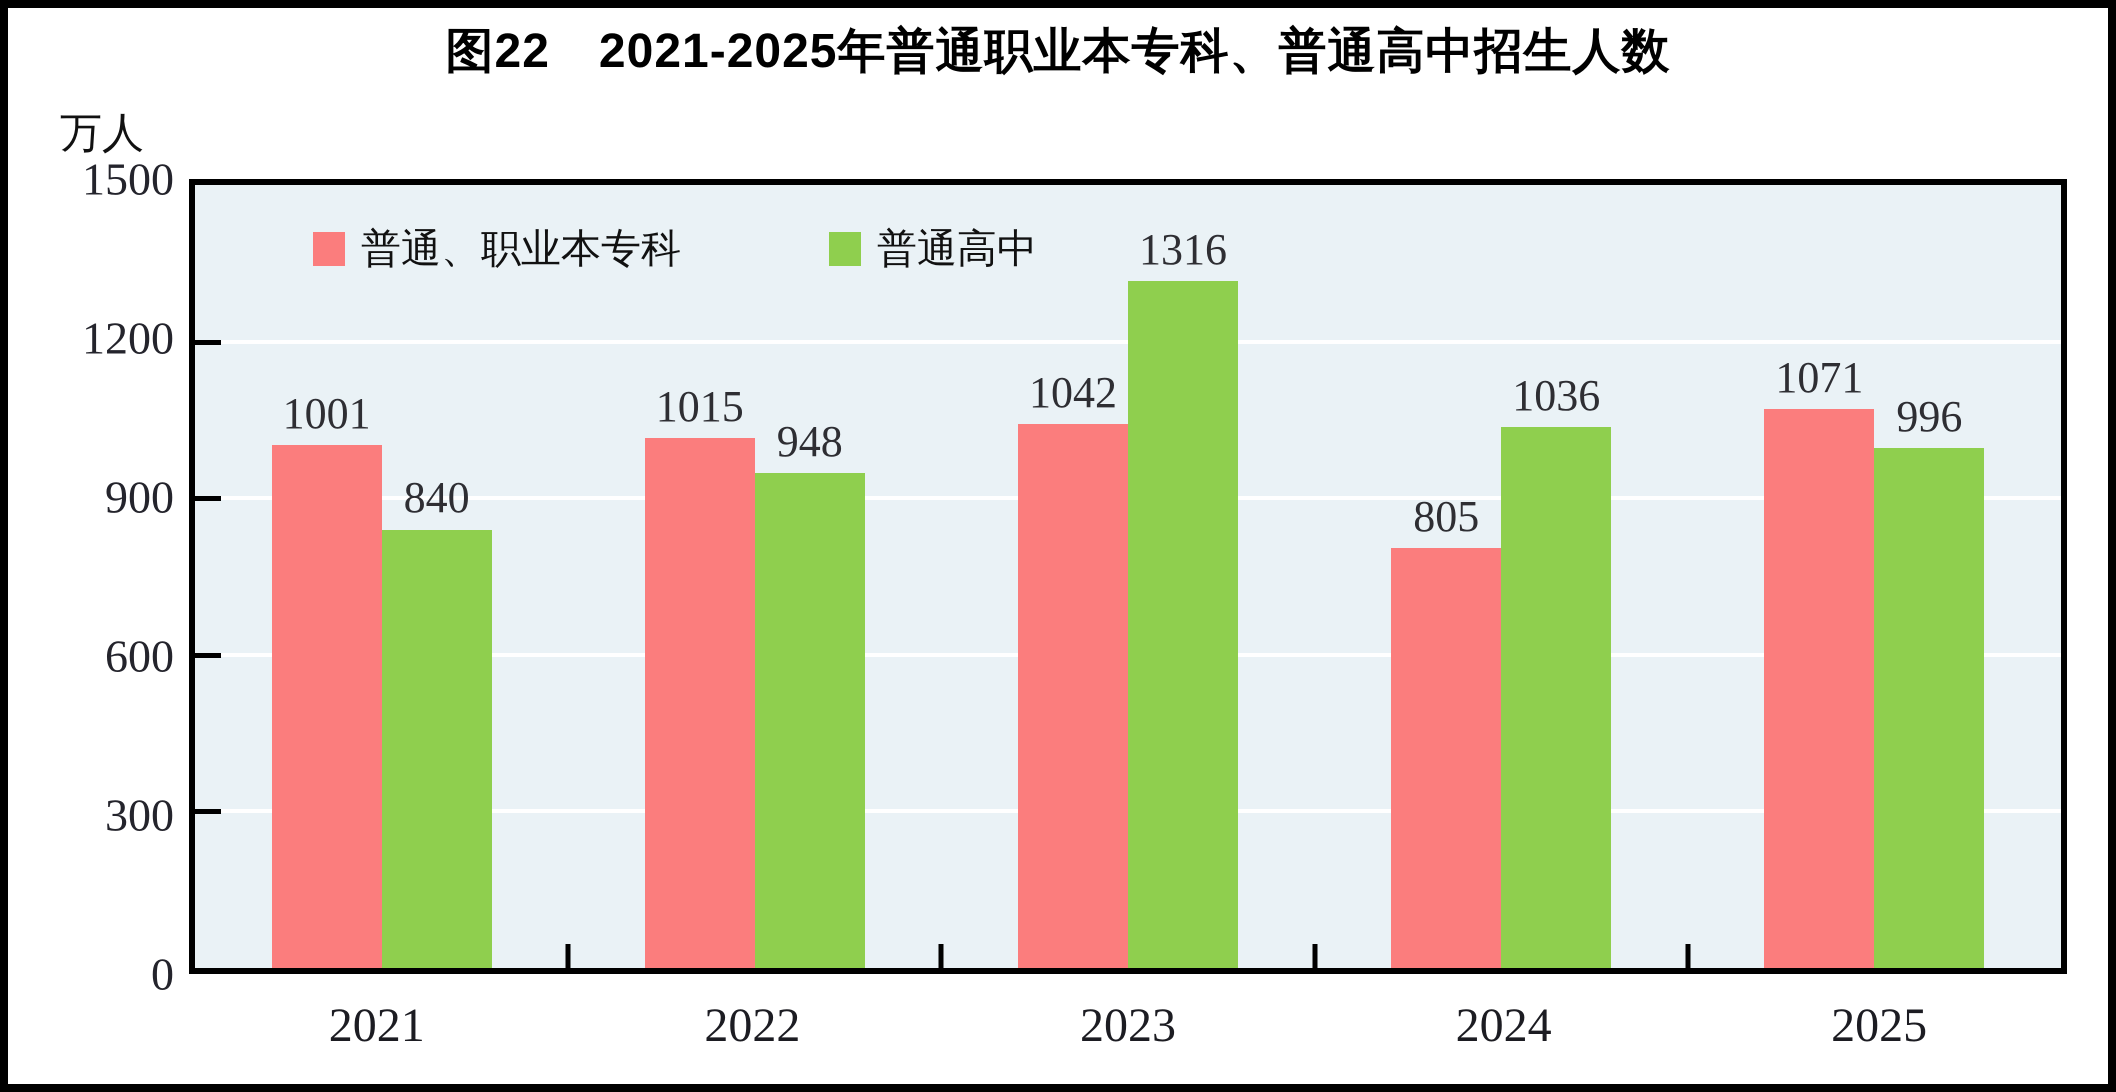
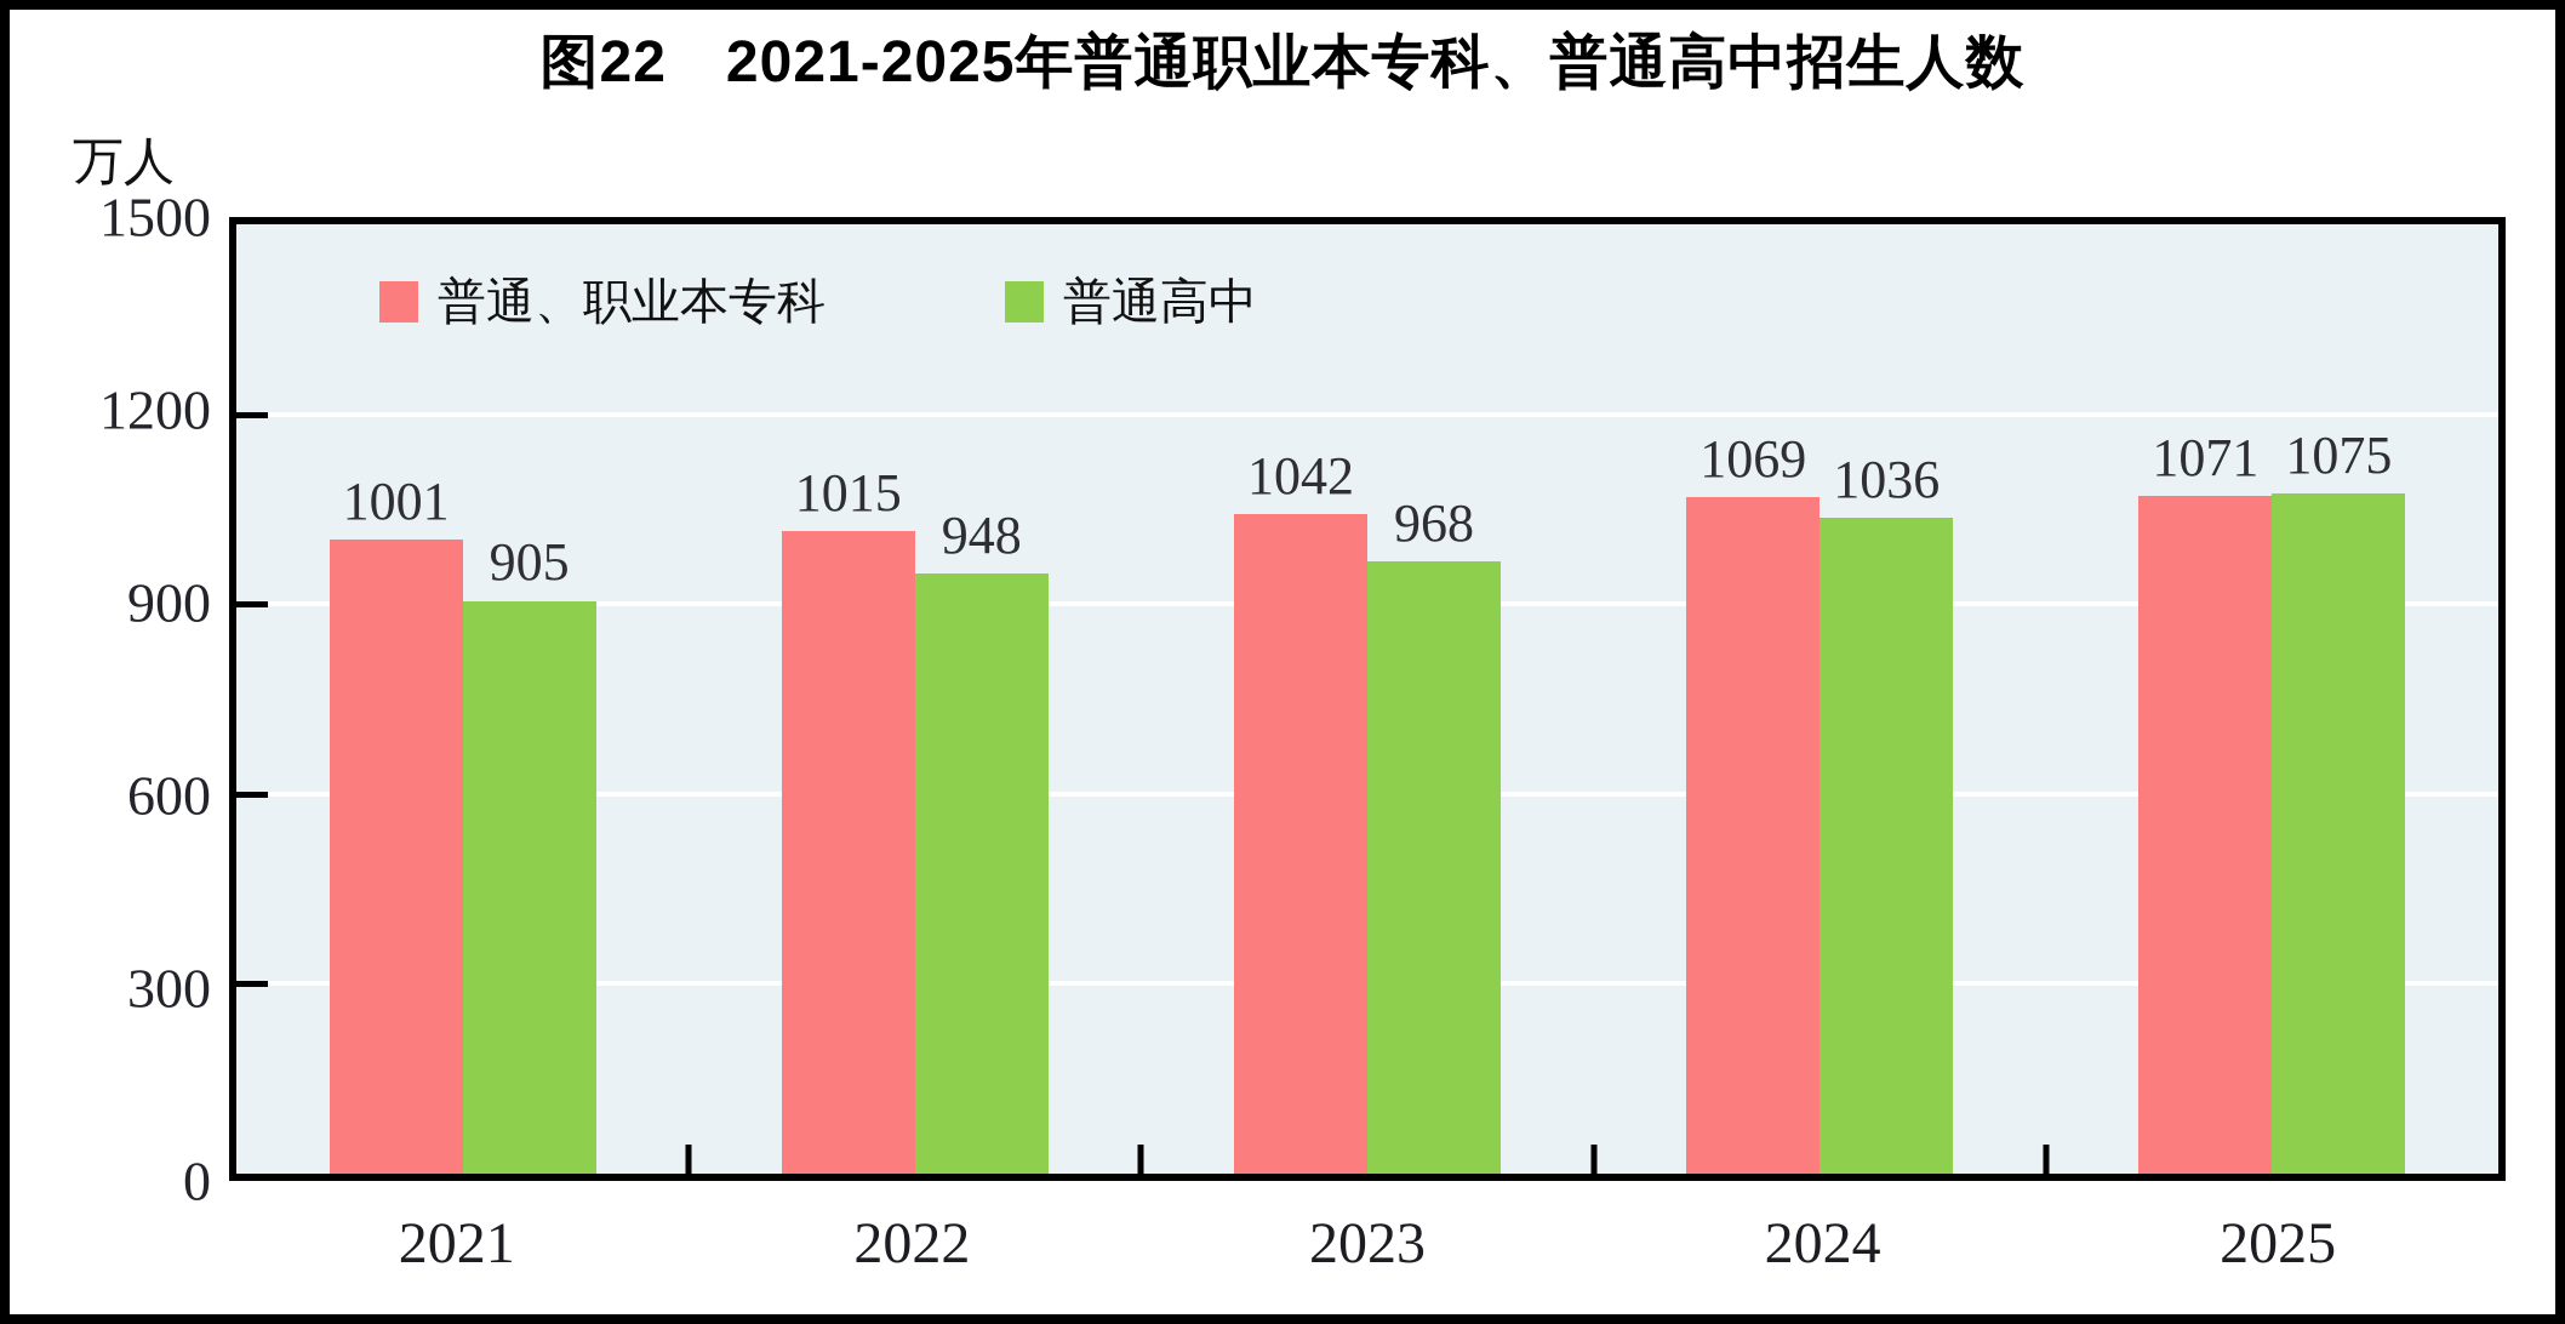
普通高中/2021: 840 -> 905
普通高中/2023: 1316 -> 968
普通、职业本专科/2024: 805 -> 1069
普通高中/2025: 996 -> 1075
